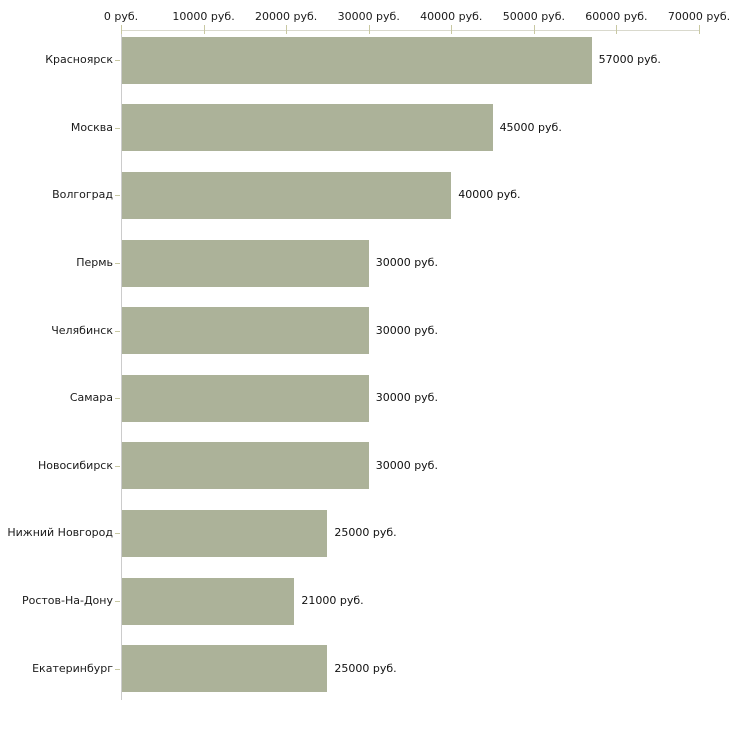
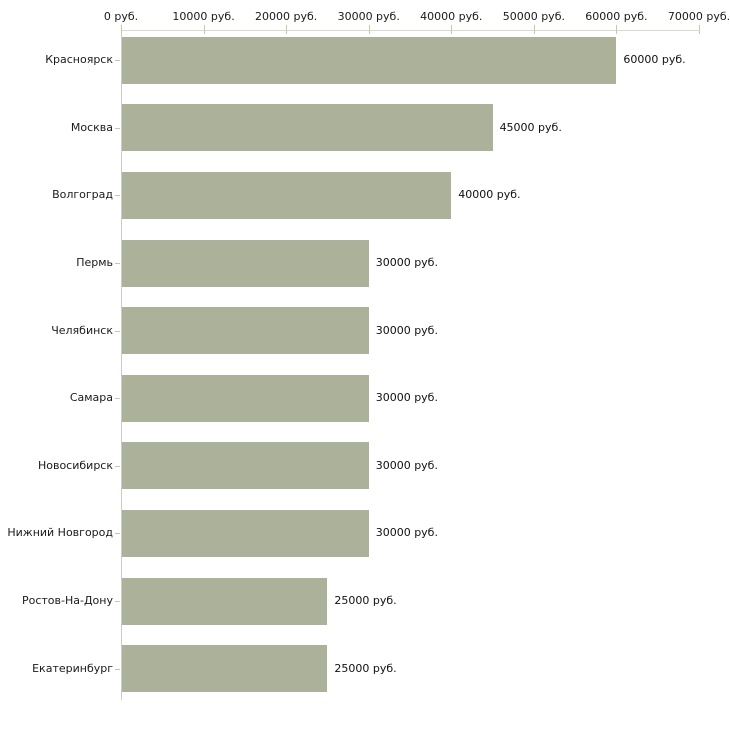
Красноярск: 57000 -> 60000
Нижний Новгород: 25000 -> 30000
Ростов-На-Дону: 21000 -> 25000
